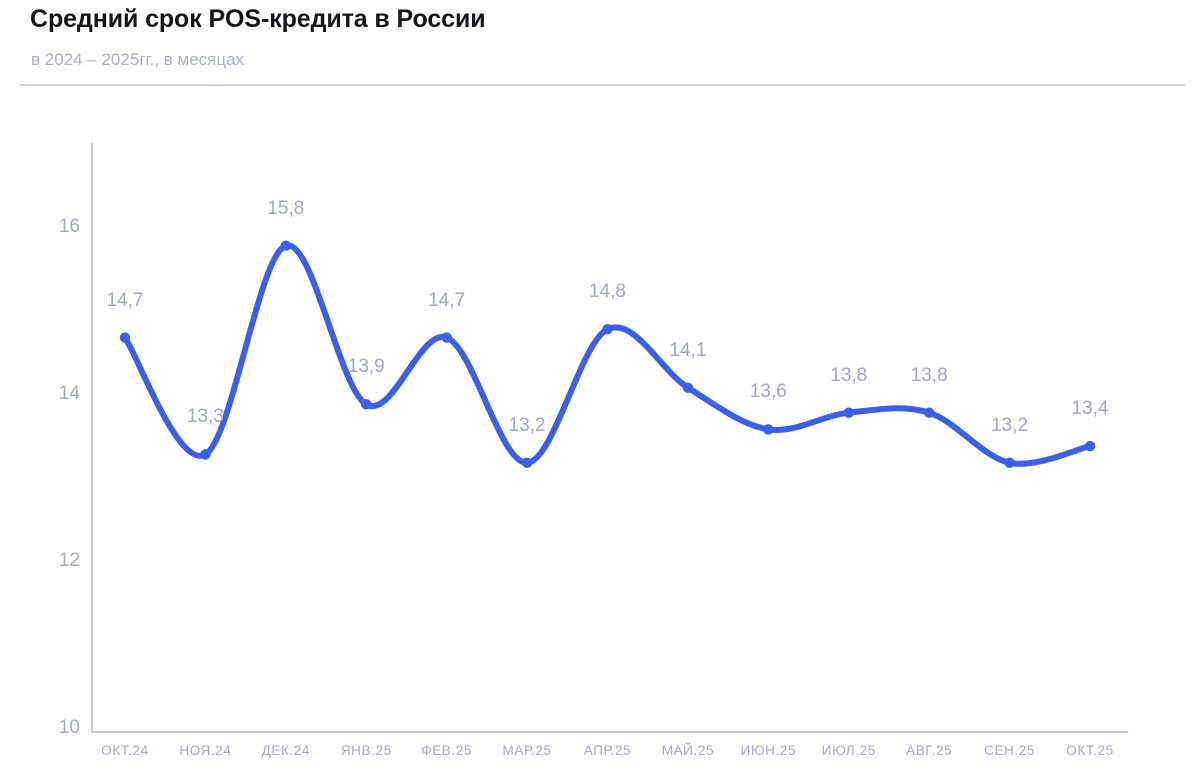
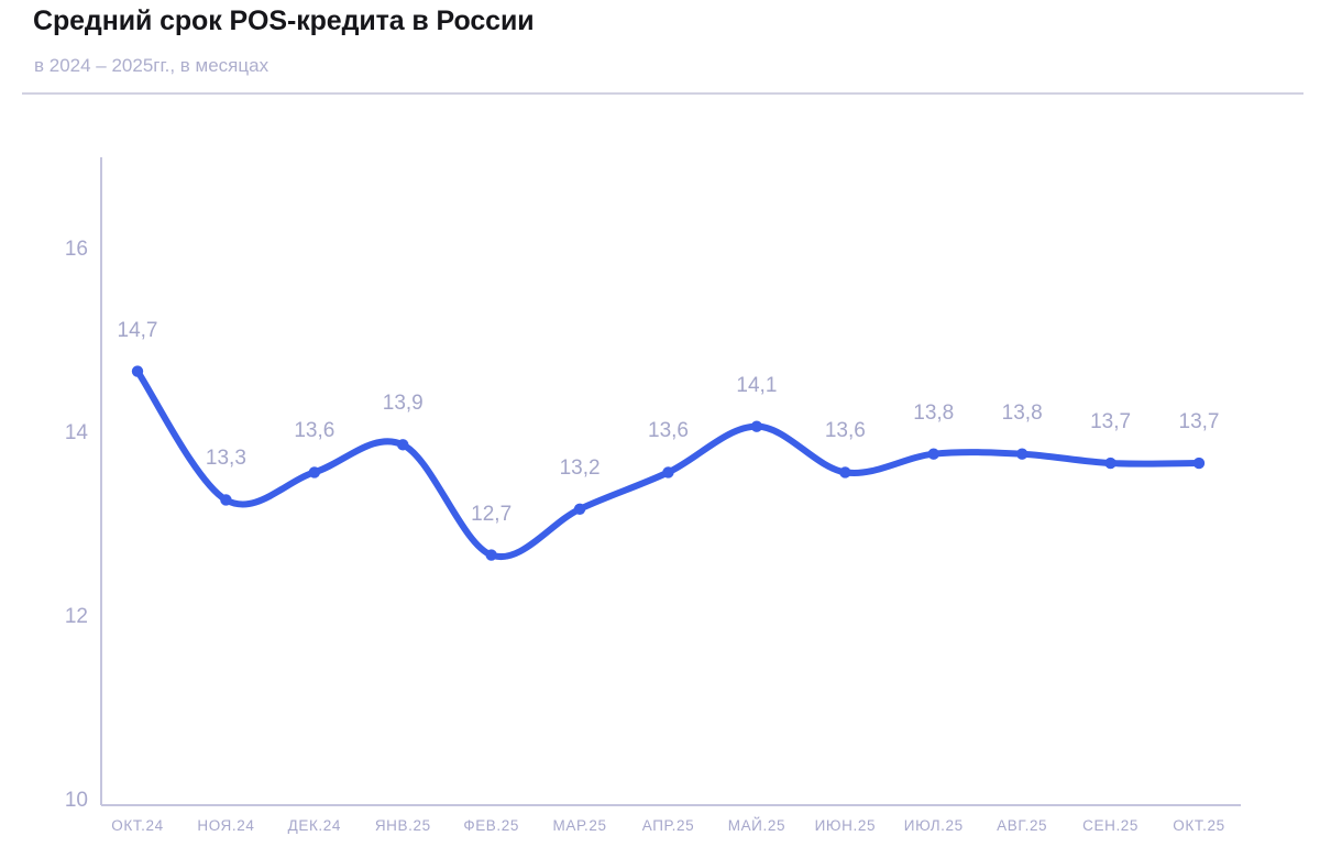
ДЕК.24: 15,8 -> 13,6
ФЕВ.25: 14,7 -> 12,7
АПР.25: 14,8 -> 13,6
СЕН.25: 13,2 -> 13,7
ОКТ.25: 13,4 -> 13,7
